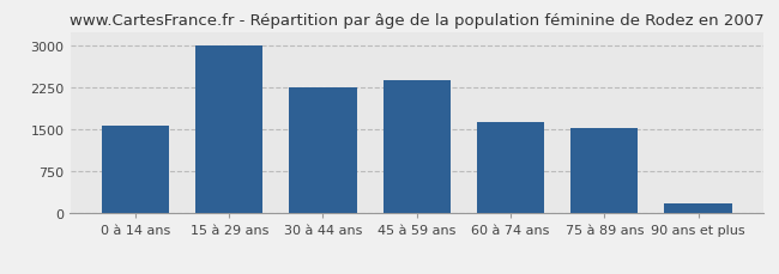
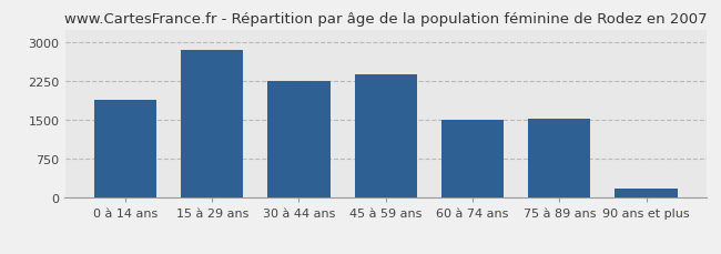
0 à 14 ans: 1580 -> 1900
15 à 29 ans: 3000 -> 2850
60 à 74 ans: 1640 -> 1500
